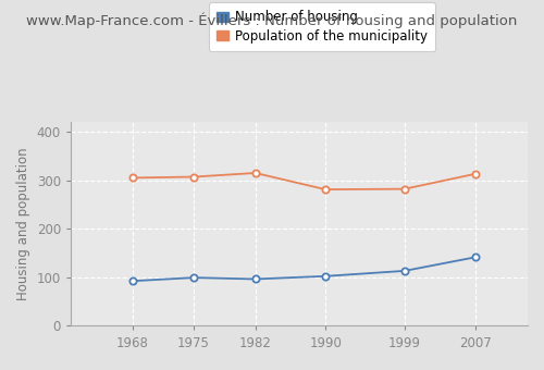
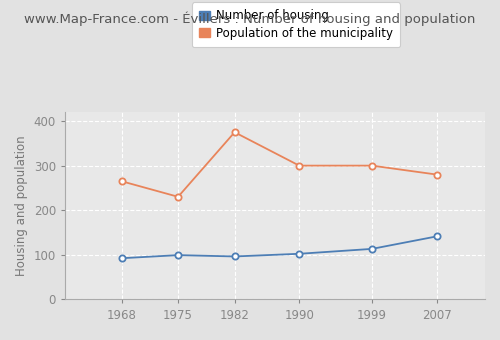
Population of the municipality/1968: 305 -> 265
Population of the municipality/1975: 307 -> 230
Population of the municipality/1982: 315 -> 375
Population of the municipality/1990: 281 -> 300
Population of the municipality/1999: 282 -> 300
Population of the municipality/2007: 313 -> 280
